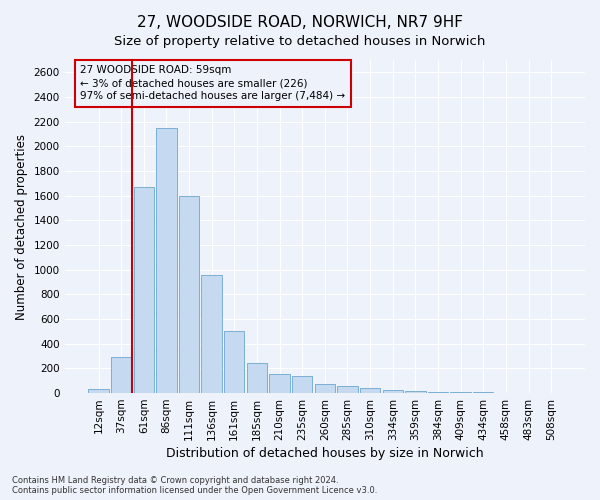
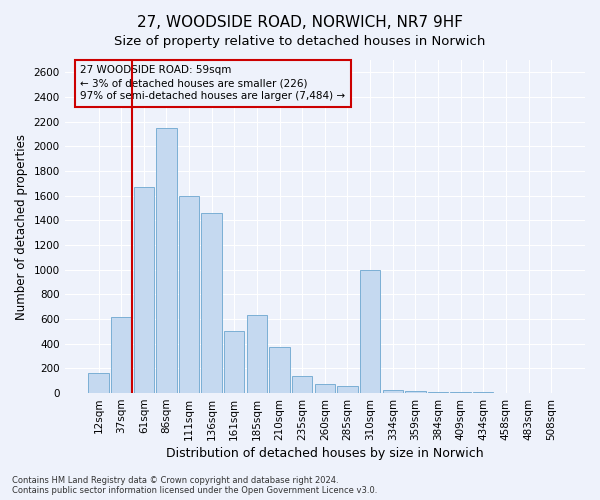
12sqm: 30 -> 160
37sqm: 290 -> 620
136sqm: 960 -> 1460
185sqm: 240 -> 630
210sqm: 160 -> 370
310sqm: 40 -> 1000
